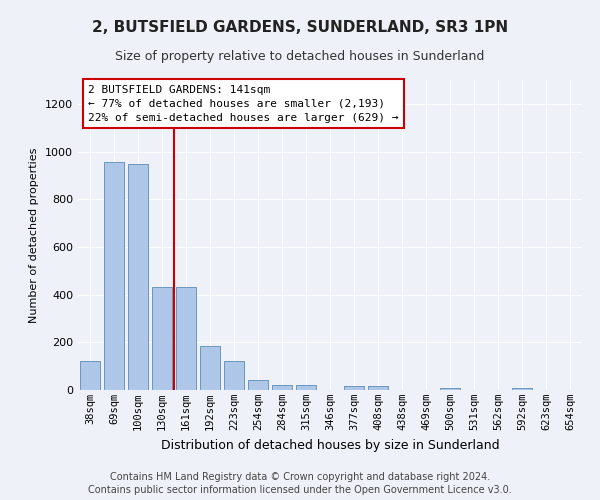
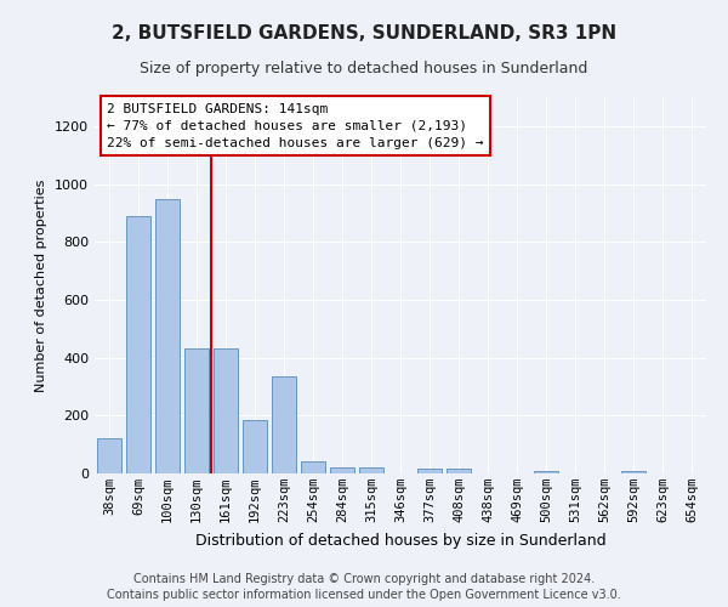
69sqm: 955 -> 890
223sqm: 120 -> 335
